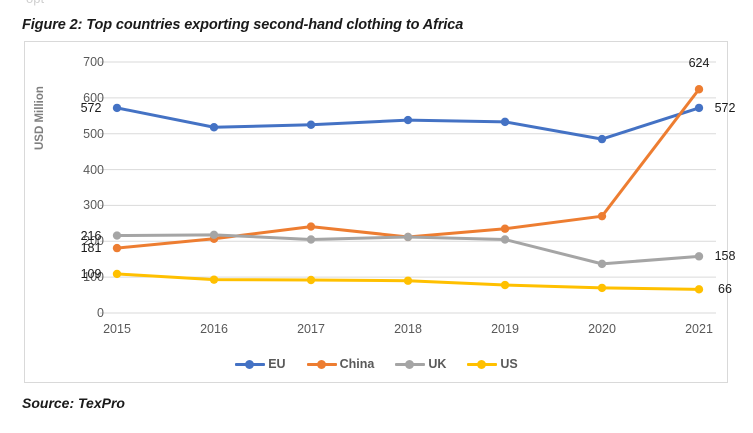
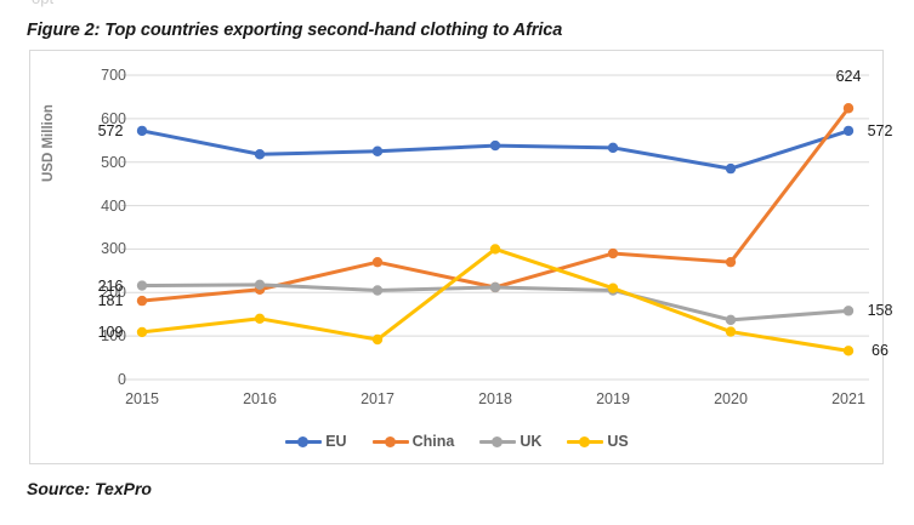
US/2016: 90 -> 140
China/2017: 240 -> 270
US/2018: 90 -> 300
China/2019: 240 -> 290
US/2019: 80 -> 210
US/2020: 70 -> 110
